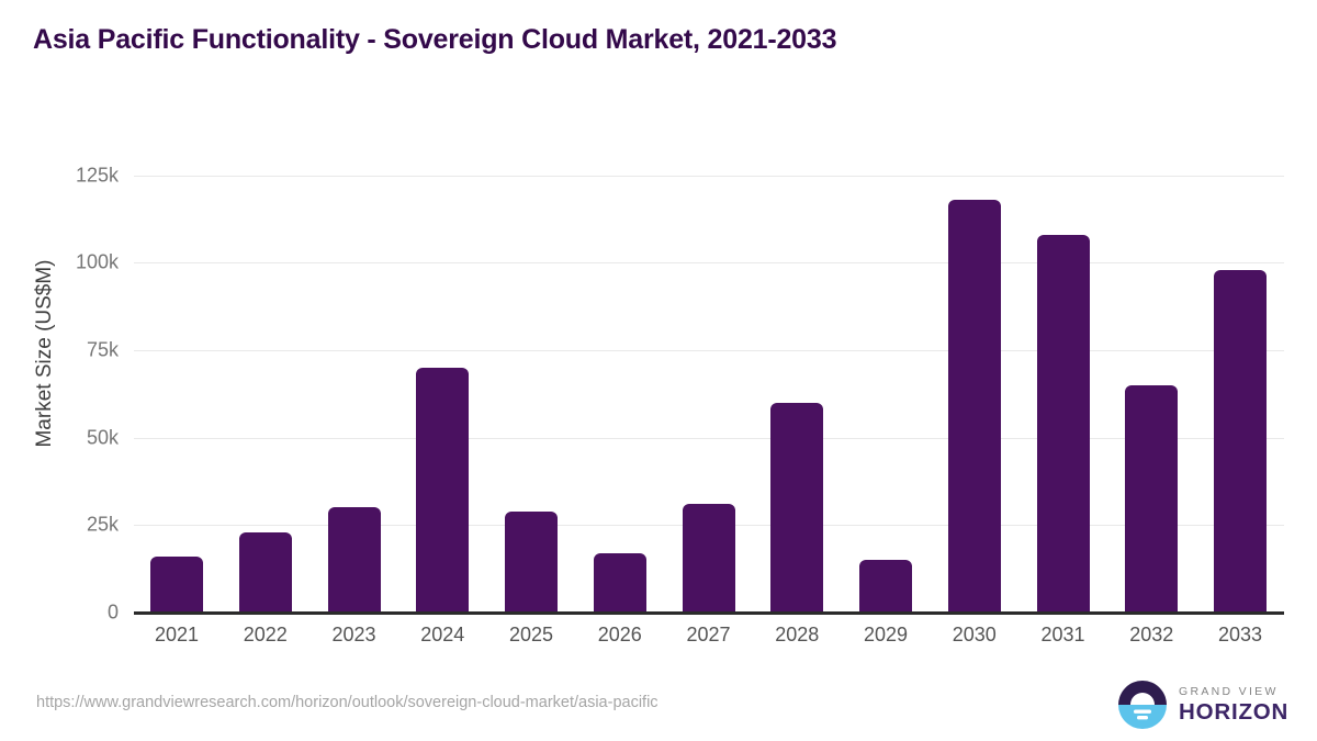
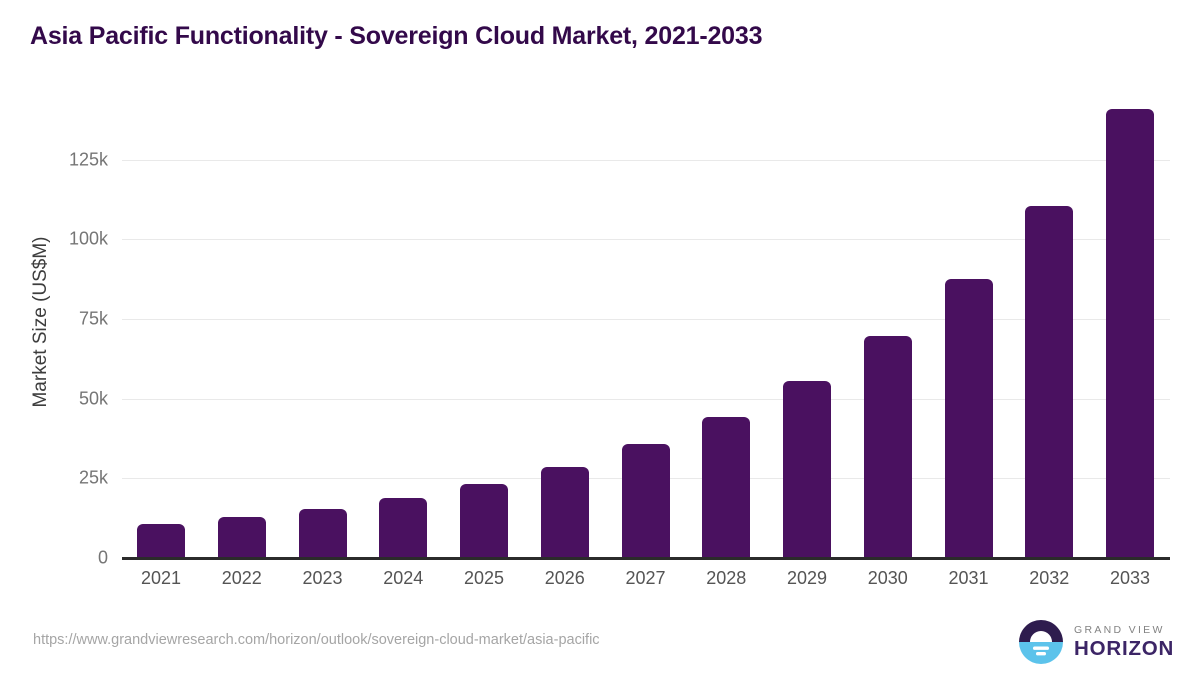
2021: 16k -> 11k
2022: 23k -> 13k
2023: 30k -> 16k
2024: 70k -> 19k
2025: 29k -> 23k
2026: 17k -> 29k
2027: 31k -> 36k
2028: 60k -> 44k
2029: 15k -> 55k
2030: 118k -> 70k
2031: 108k -> 88k
2032: 65k -> 111k
2033: 98k -> 141k
